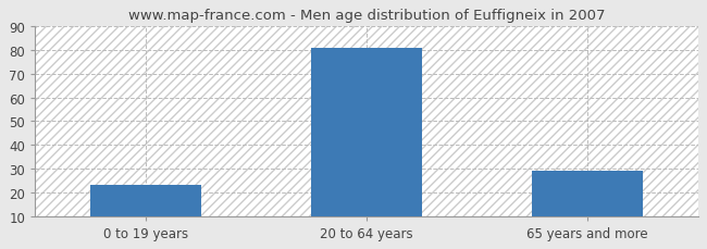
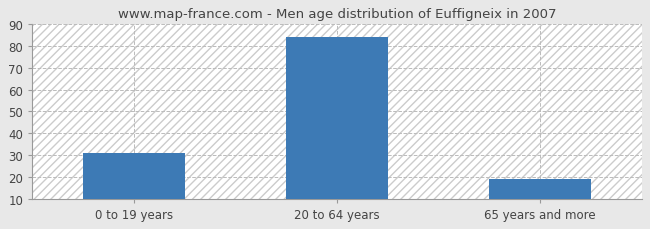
0 to 19 years: 23 -> 31
20 to 64 years: 81 -> 84
65 years and more: 29 -> 19
